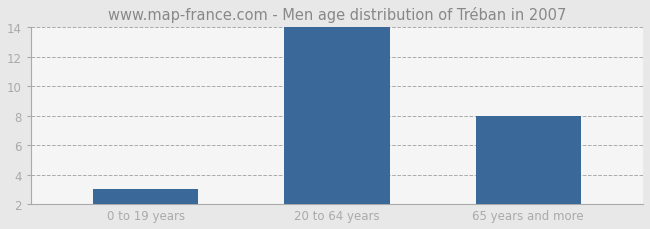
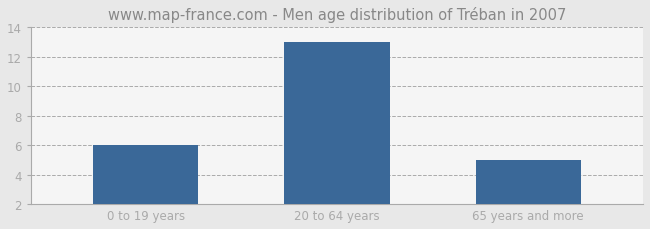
0 to 19 years: 3 -> 6
20 to 64 years: 14 -> 13
65 years and more: 8 -> 5
